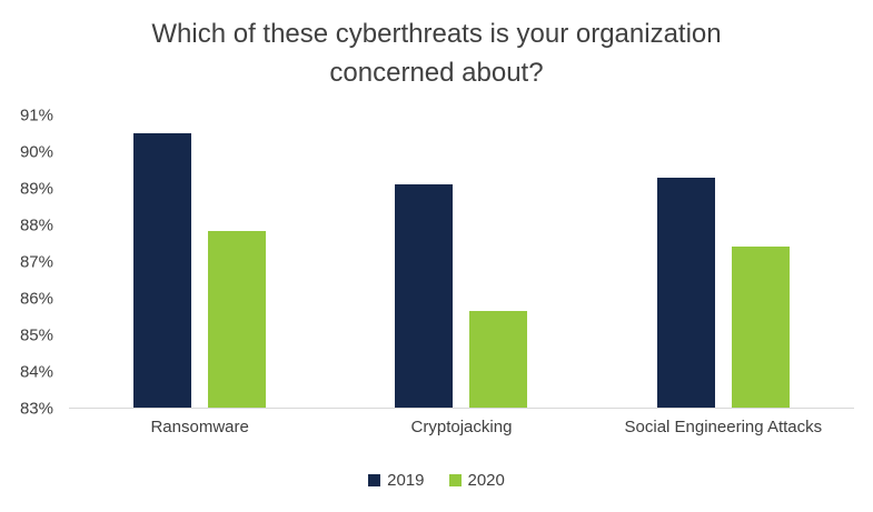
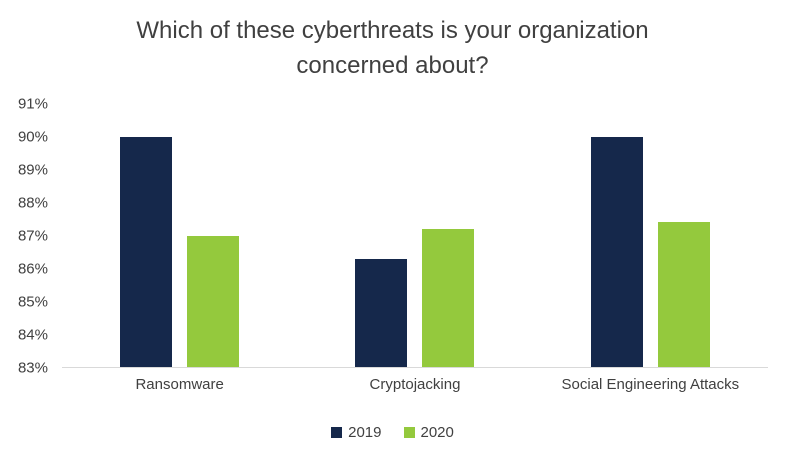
2019/Ransomware: 90.5% -> 90.0%
2020/Ransomware: 87.8% -> 87.0%
2019/Cryptojacking: 89.1% -> 86.3%
2020/Cryptojacking: 85.7% -> 87.2%
2019/Social Engineering Attacks: 89.3% -> 90.0%
